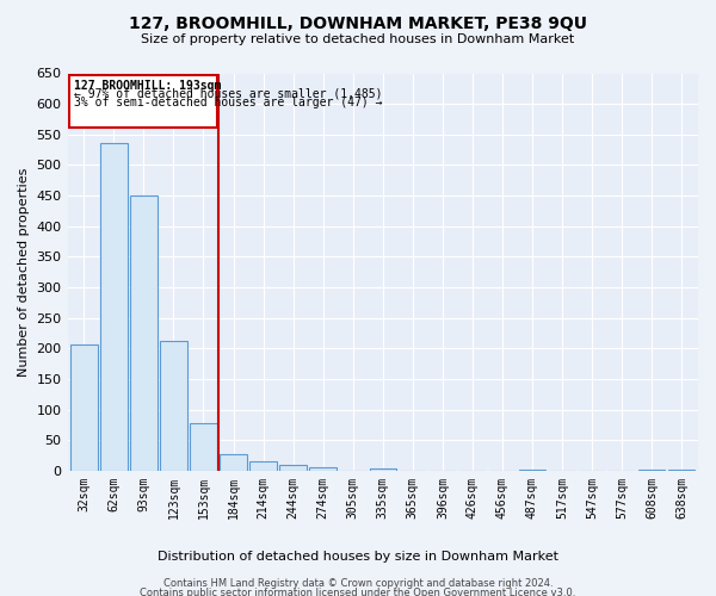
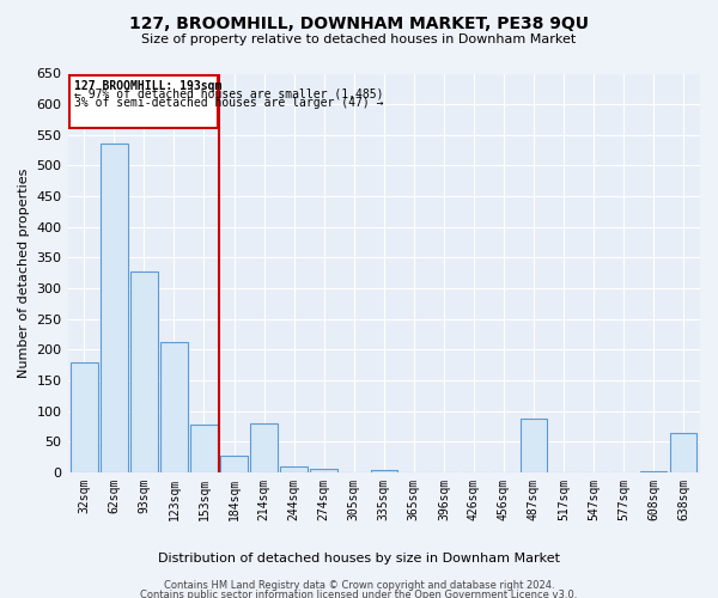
32sqm: 207 -> 180
93sqm: 450 -> 328
214sqm: 15 -> 80
487sqm: 2 -> 88
638sqm: 2 -> 64
